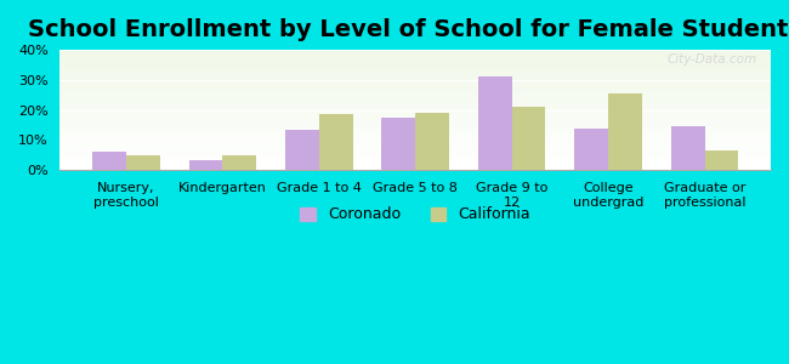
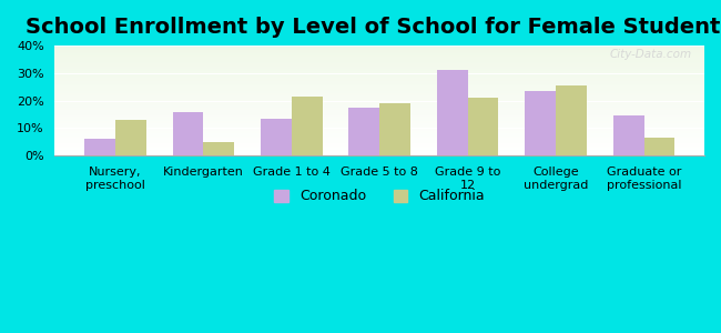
California/Nursery, preschool: 5.0% -> 13.0%
Coronado/Kindergarten: 3.5% -> 16.0%
California/Grade 1 to 4: 18.5% -> 21.5%
Coronado/College undergrad: 14.0% -> 23.5%
